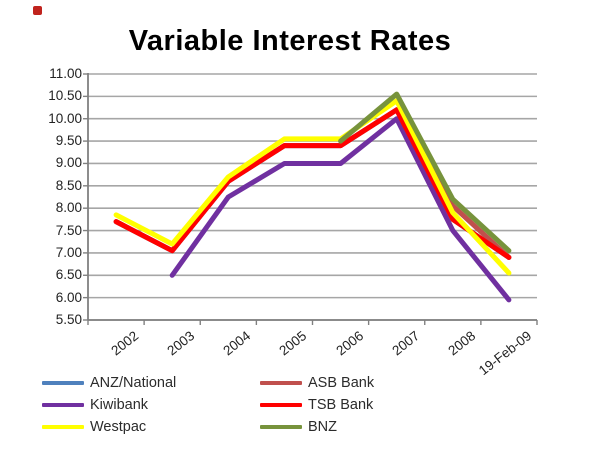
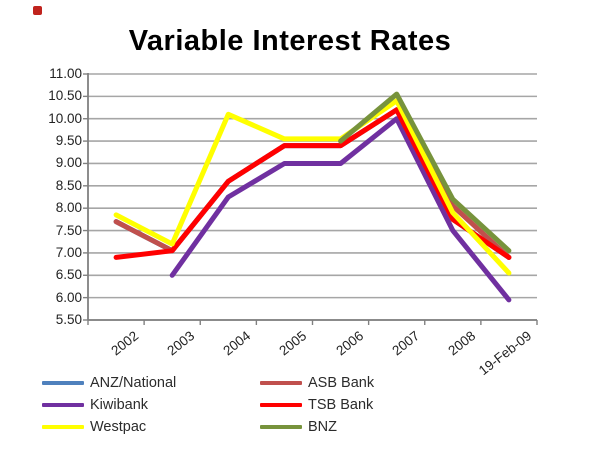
TSB Bank/2002: 7.7 -> 6.9
Westpac/2004: 8.7 -> 10.1
